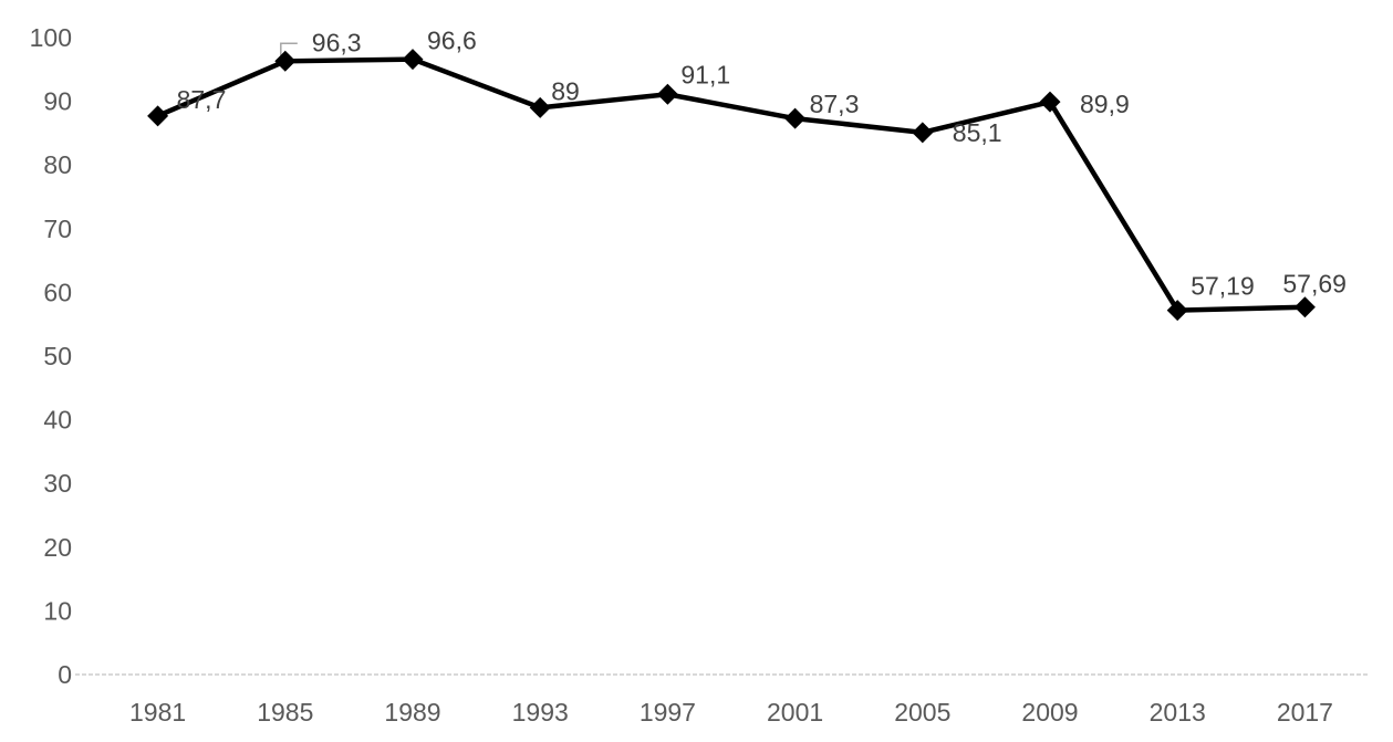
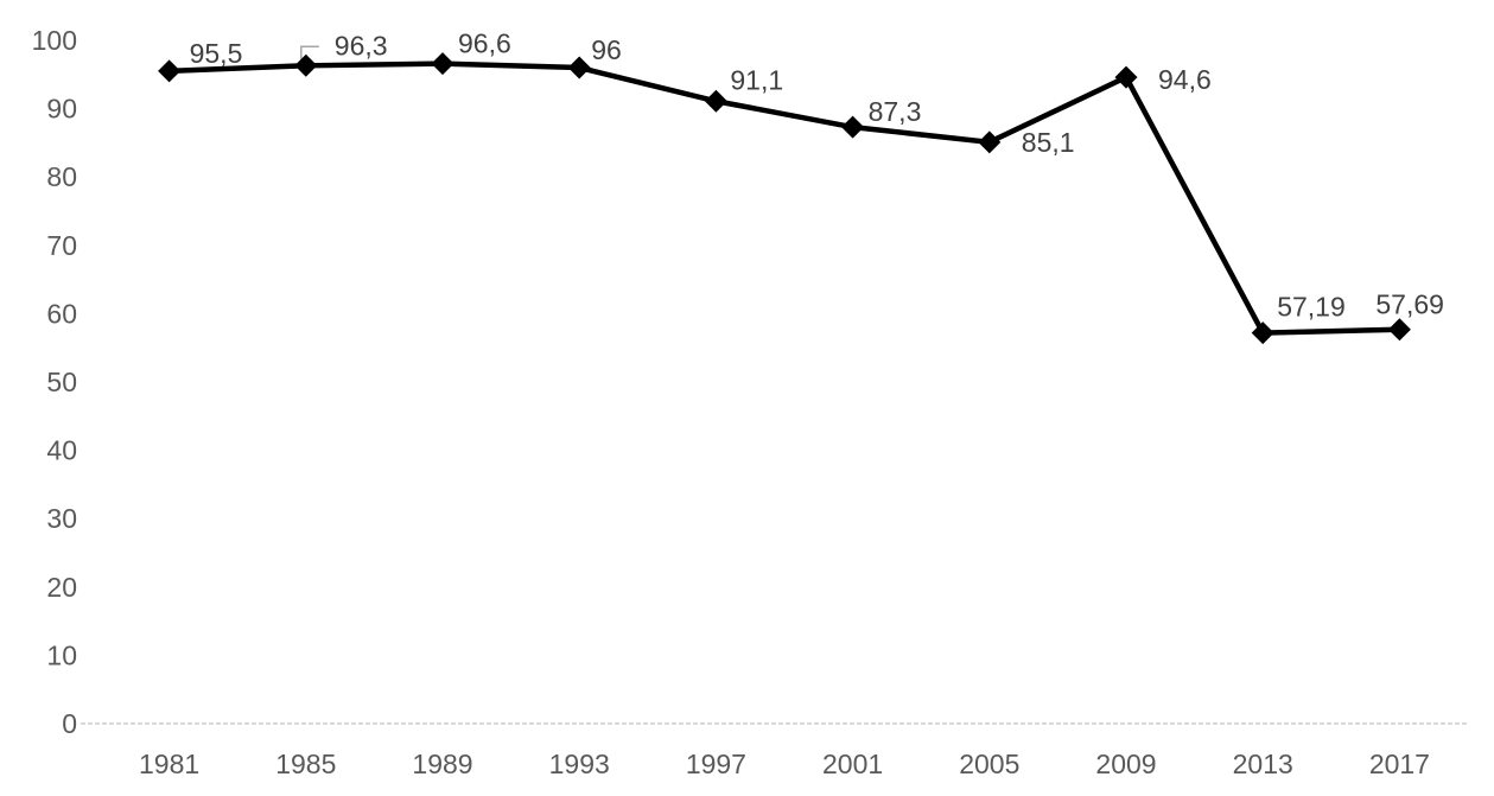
1981: 87,7 -> 95,5
1993: 89 -> 96
2009: 89,9 -> 94,6
